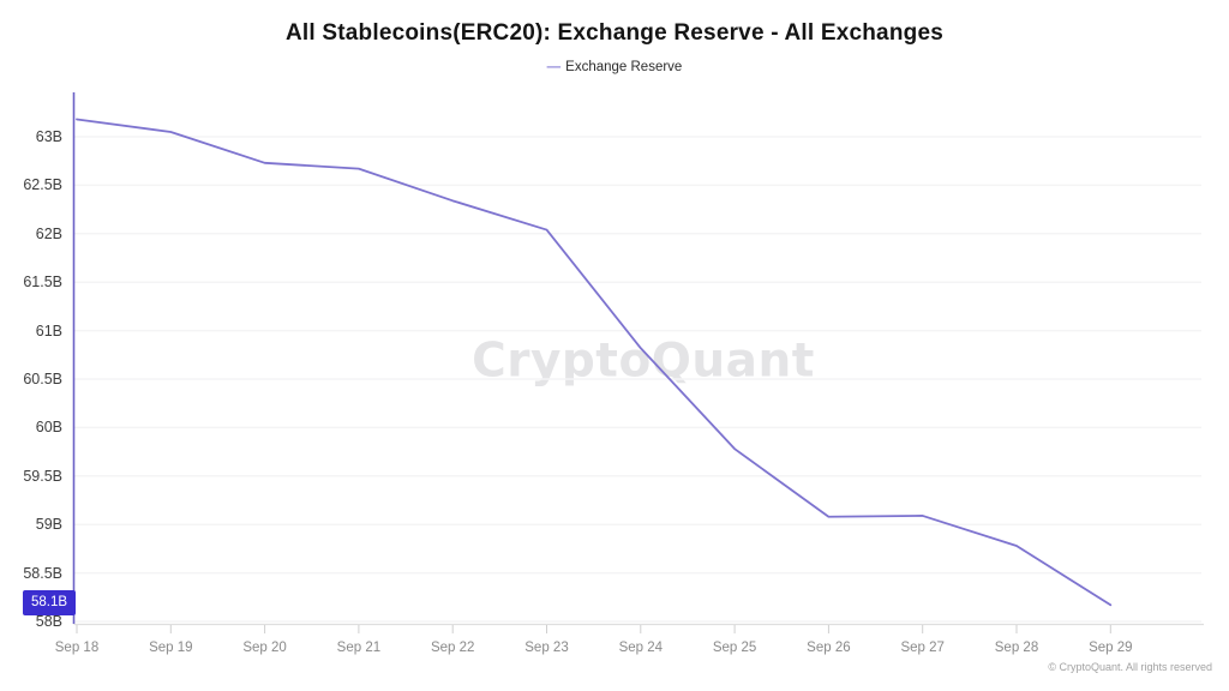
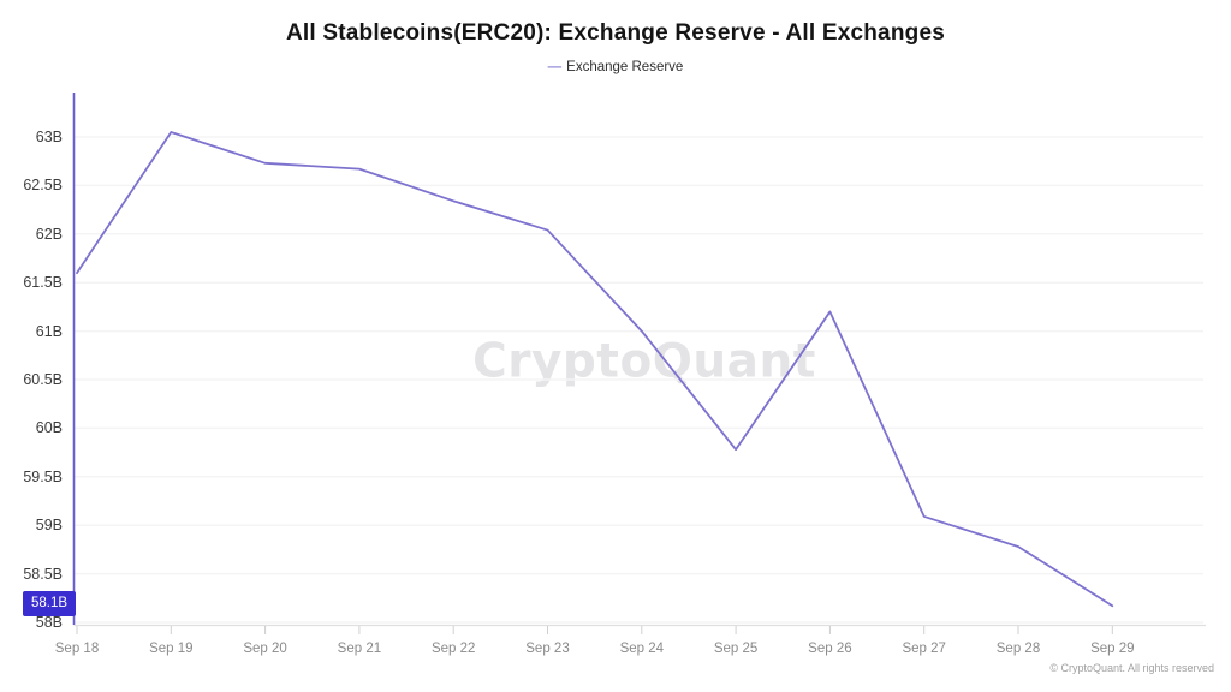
Sep 18: 63.2B -> 61.6B
Sep 24: 60.8B -> 61.0B
Sep 26: 59.1B -> 61.2B
